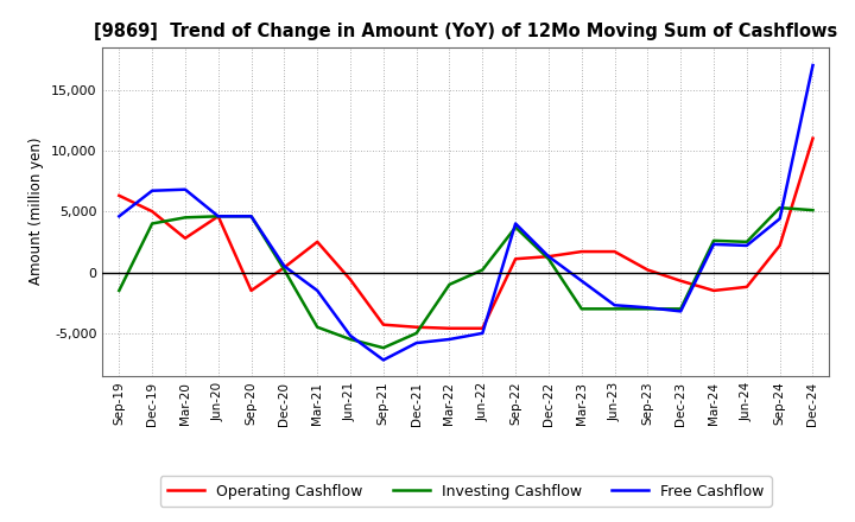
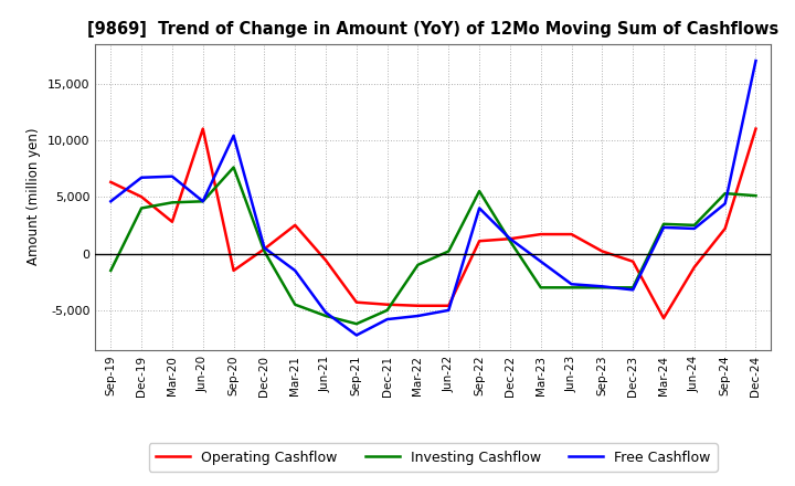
Operating Cashflow/Jun-20: 4,600 -> 11,000
Investing Cashflow/Sep-20: 4,600 -> 7,600
Free Cashflow/Sep-20: 4,600 -> 10,400
Investing Cashflow/Sep-22: 3,700 -> 5,500
Operating Cashflow/Mar-24: -1,500 -> -5,700
